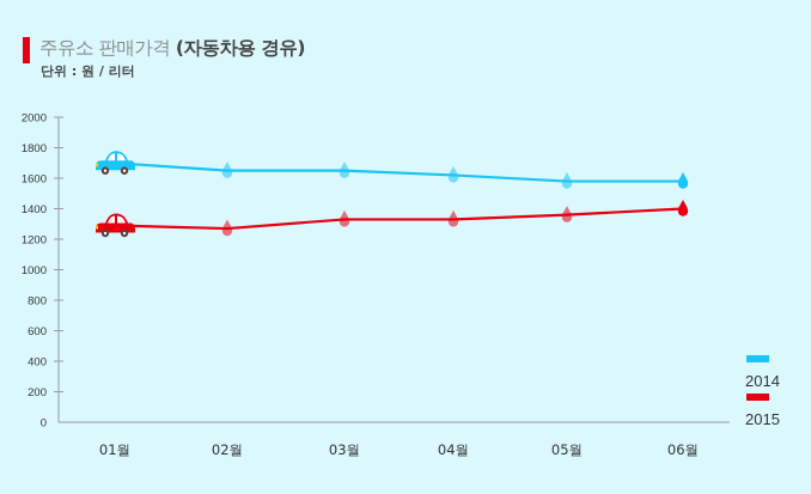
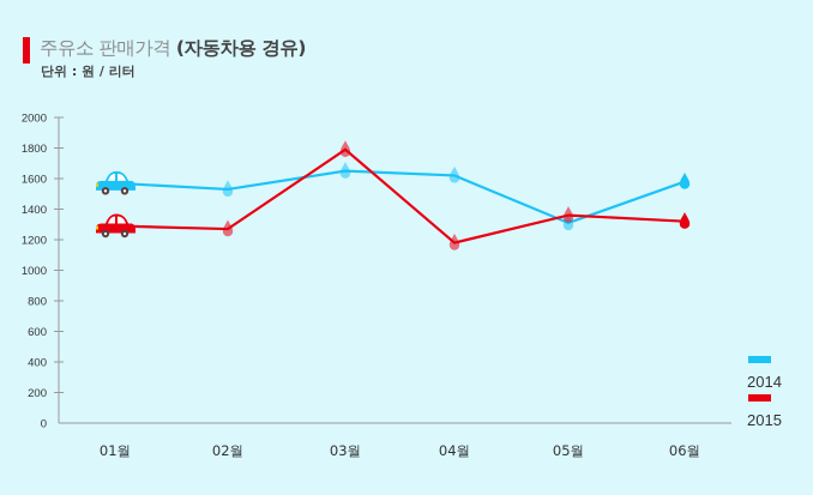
2014/01월: 1700 -> 1570
2014/02월: 1650 -> 1530
2015/03월: 1330 -> 1790
2015/04월: 1330 -> 1180
2014/05월: 1580 -> 1310
2015/06월: 1400 -> 1320
